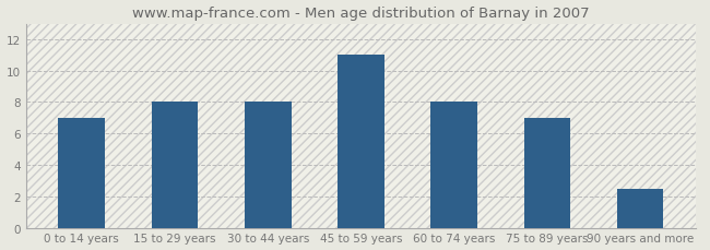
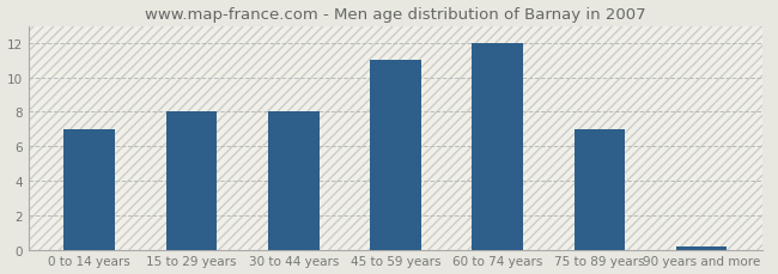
60 to 74 years: 8.0 -> 12.0
90 years and more: 2.5 -> 0.1
